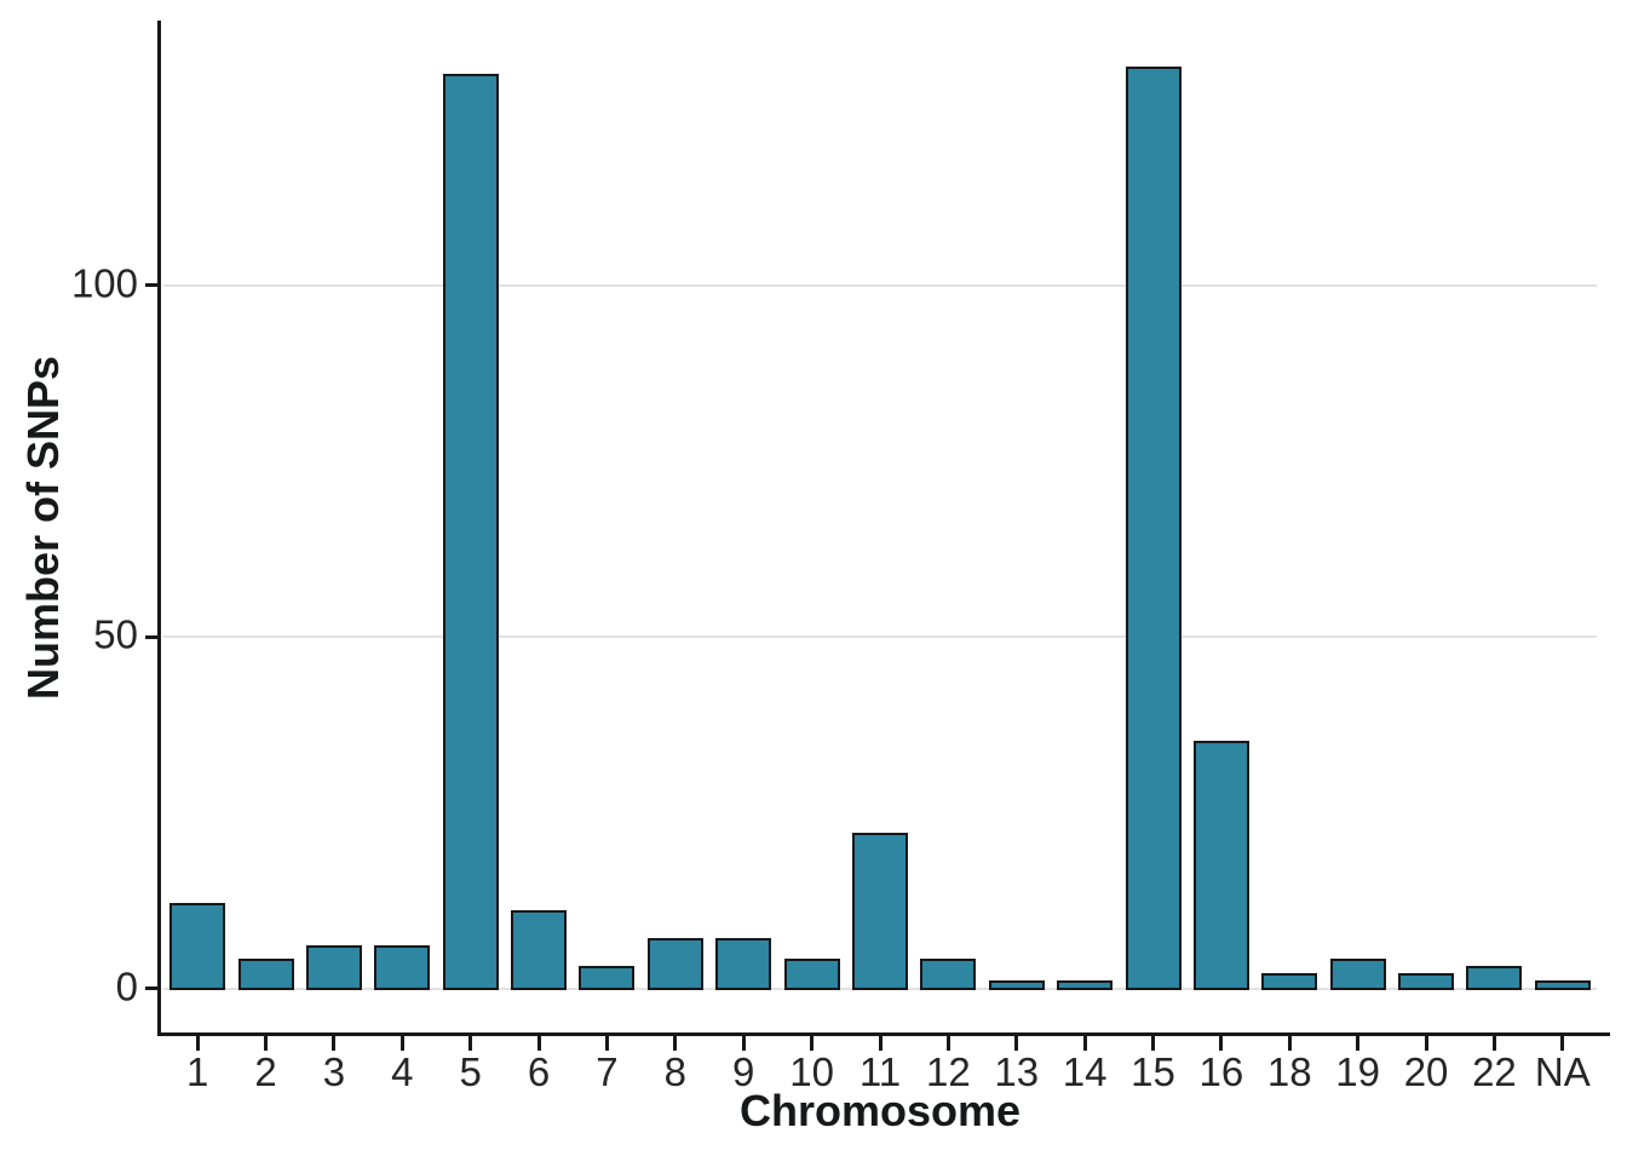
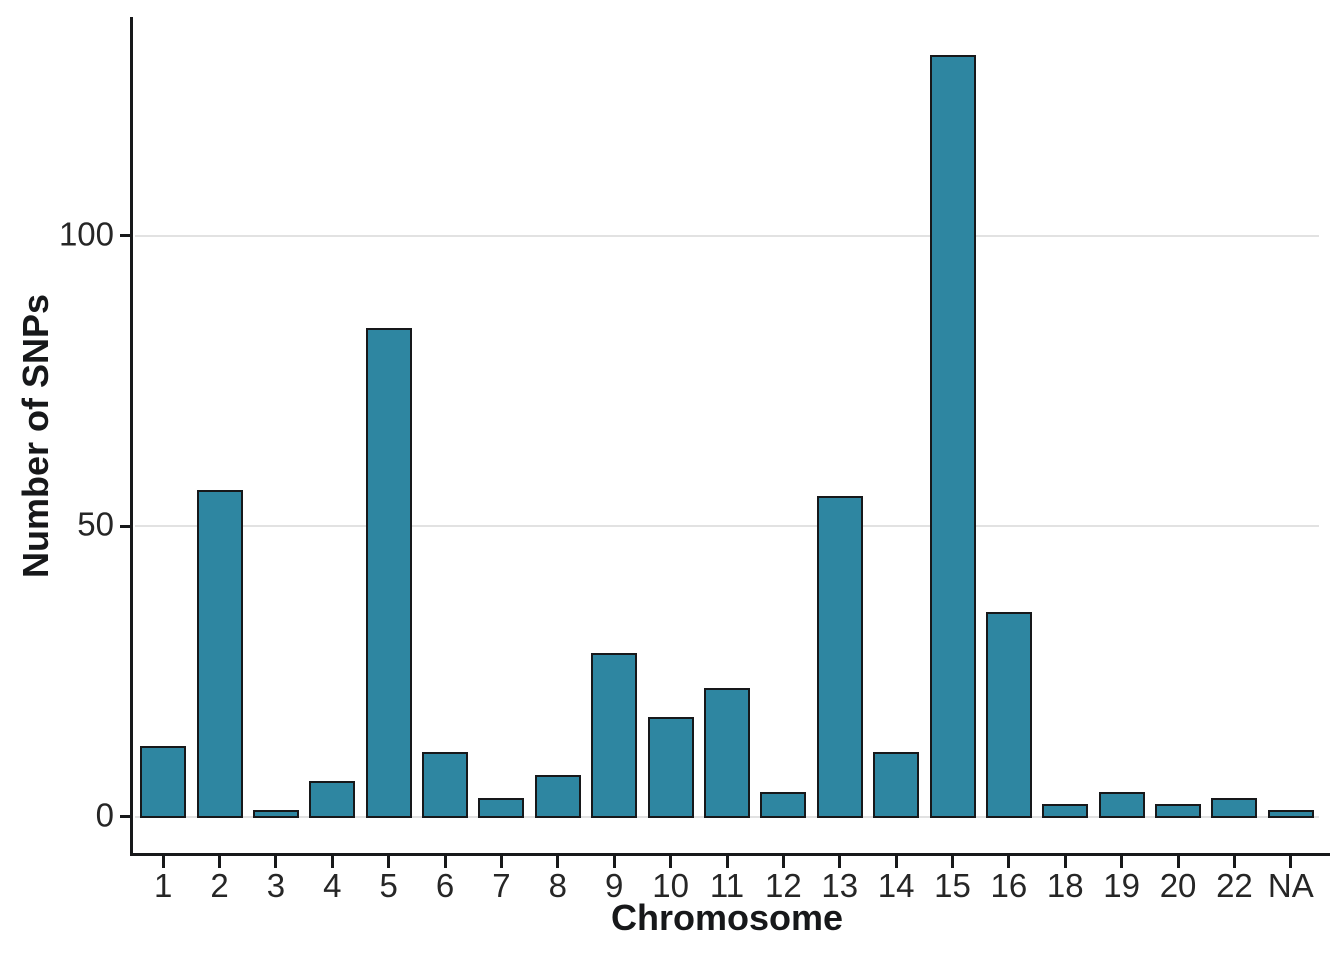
2: 4 -> 56
3: 6 -> 1
5: 130 -> 84
9: 7 -> 28
10: 4 -> 17
13: 1 -> 55
14: 1 -> 11
